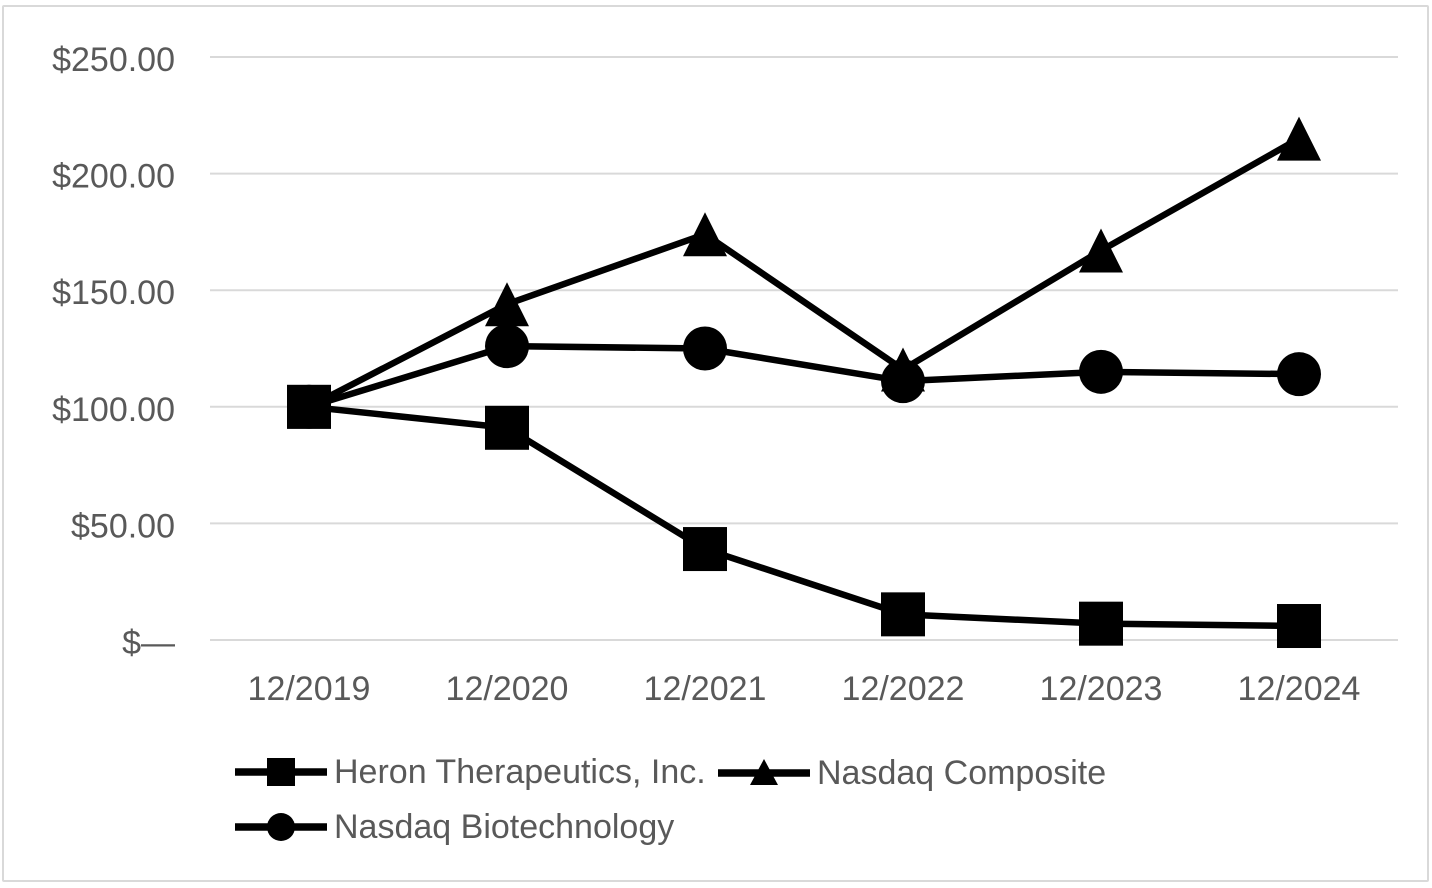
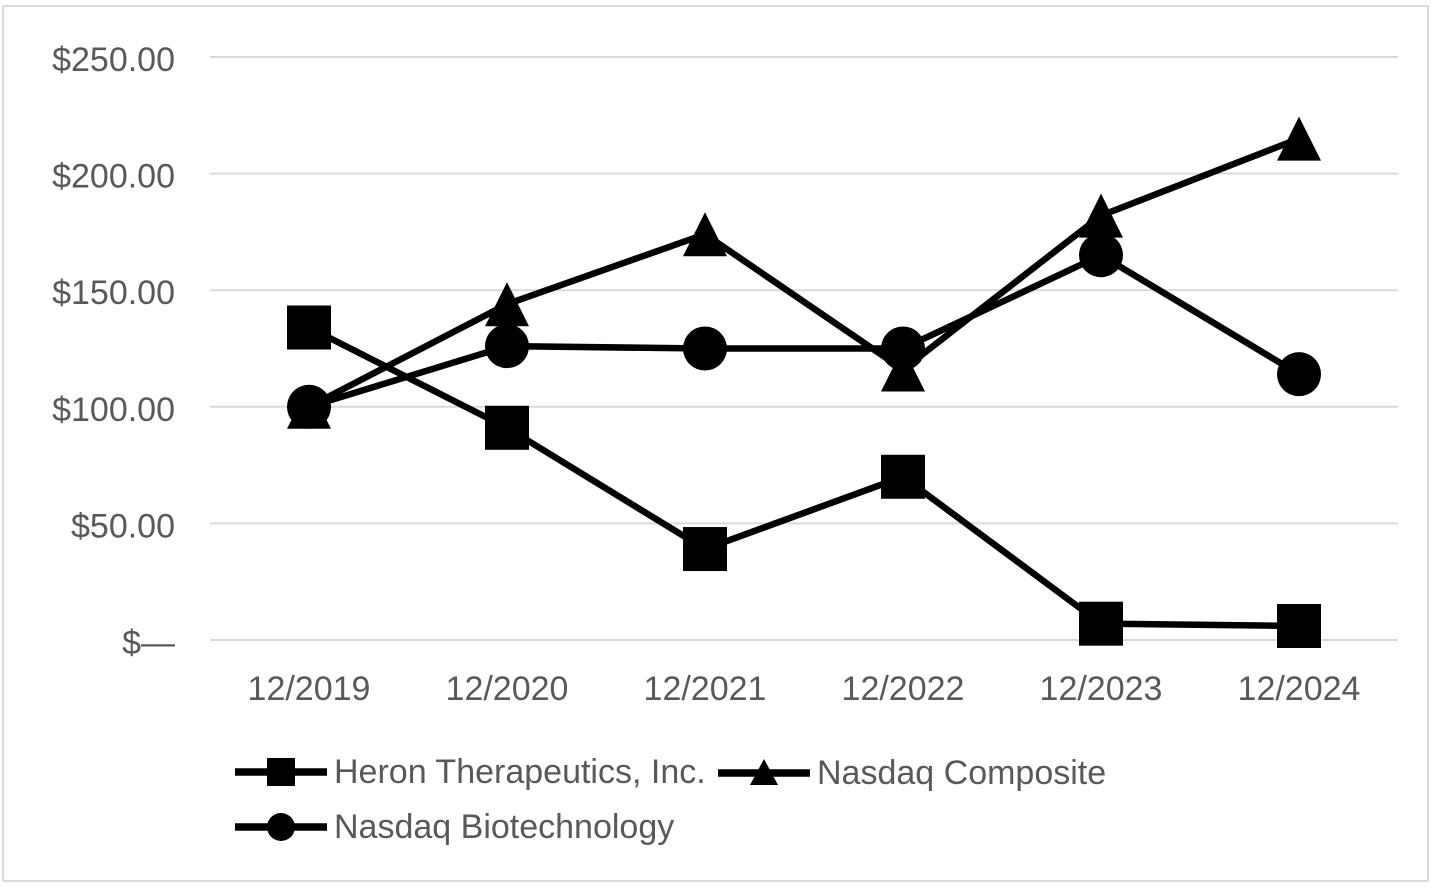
Heron Therapeutics, Inc./12/2019: $100 -> $134
Heron Therapeutics, Inc./12/2022: $11 -> $70
Nasdaq Biotechnology/12/2022: $111 -> $125
Nasdaq Composite/12/2023: $167 -> $182
Nasdaq Biotechnology/12/2023: $115 -> $165
